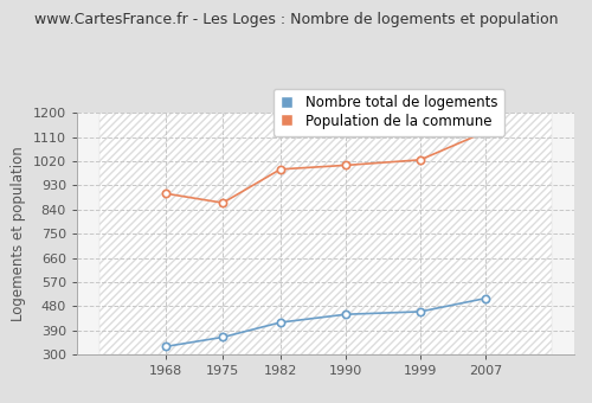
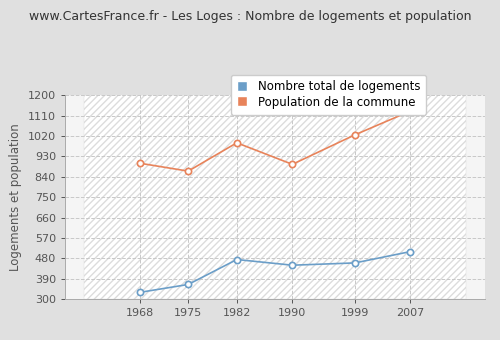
Nombre total de logements/1982: 420 -> 475
Population de la commune/1990: 1005 -> 895
